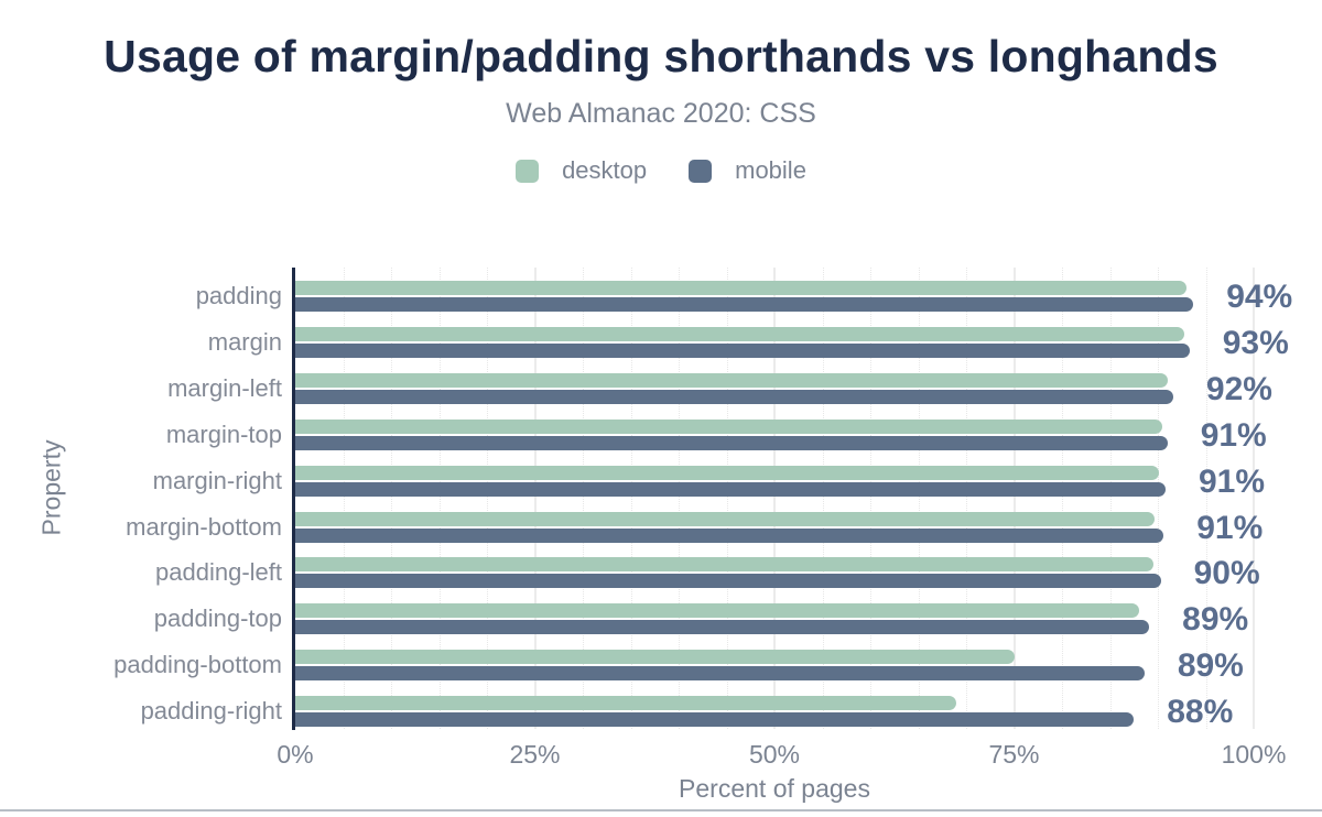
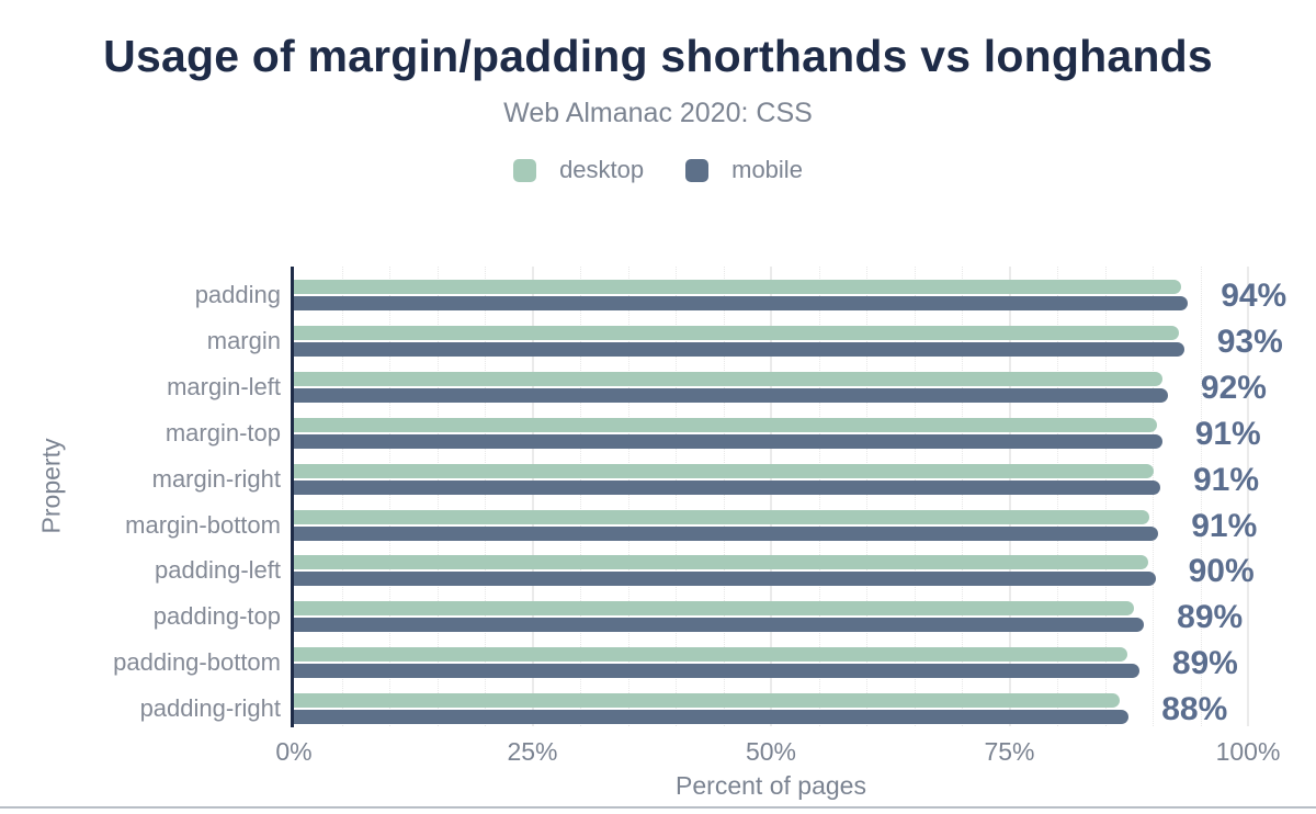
desktop/padding-bottom: 75% -> 87%
desktop/padding-right: 69% -> 87%
